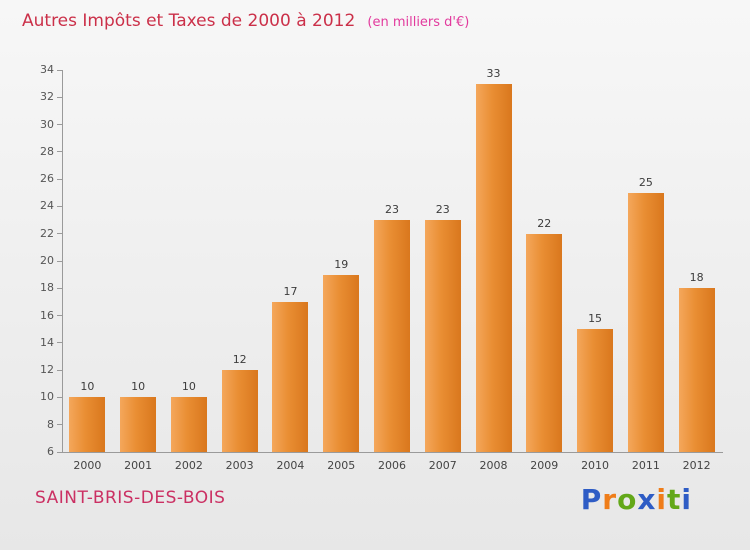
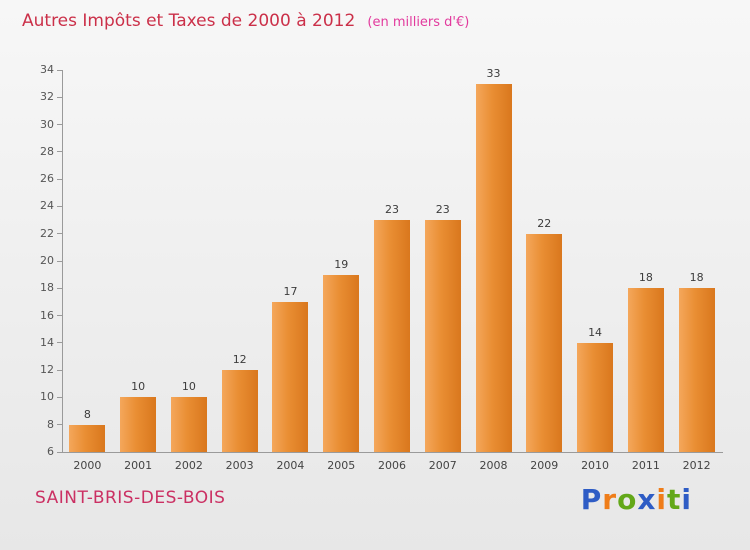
2000: 10 -> 8
2010: 15 -> 14
2011: 25 -> 18
